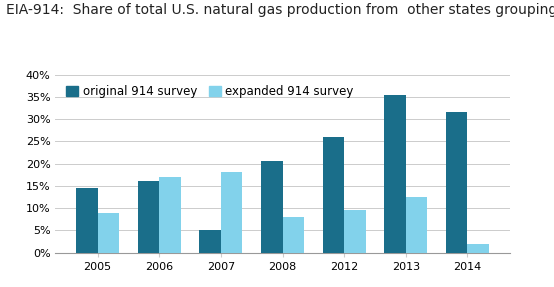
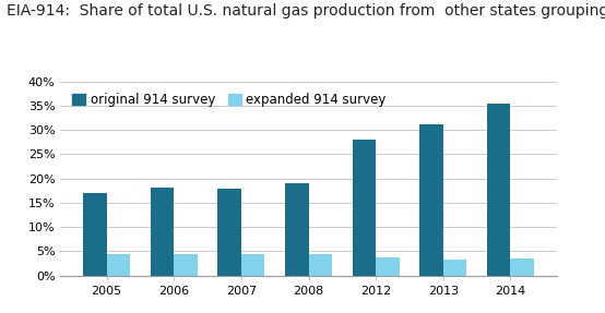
original 914 survey/2005: 14.5% -> 17.0%
expanded 914 survey/2005: 9.0% -> 4.3%
original 914 survey/2006: 16.0% -> 18.2%
expanded 914 survey/2006: 17.0% -> 4.5%
original 914 survey/2007: 5.0% -> 17.8%
expanded 914 survey/2007: 18.0% -> 4.4%
original 914 survey/2008: 20.5% -> 19.0%
expanded 914 survey/2008: 8.0% -> 4.3%
original 914 survey/2012: 26.0% -> 28.0%
expanded 914 survey/2012: 9.5% -> 3.7%
original 914 survey/2013: 35.5% -> 31.2%
expanded 914 survey/2013: 12.5% -> 3.2%
original 914 survey/2014: 31.5% -> 35.5%
expanded 914 survey/2014: 2.0% -> 3.6%
